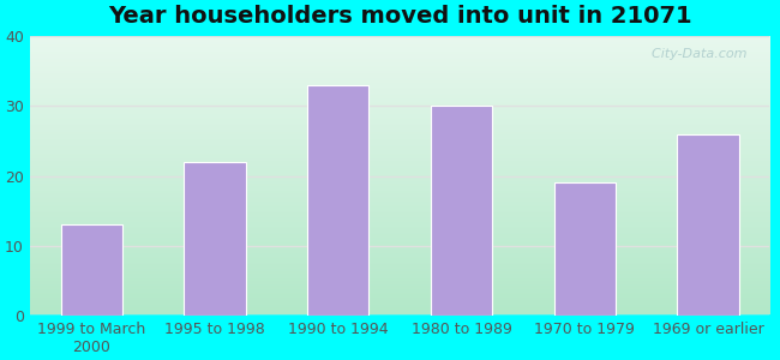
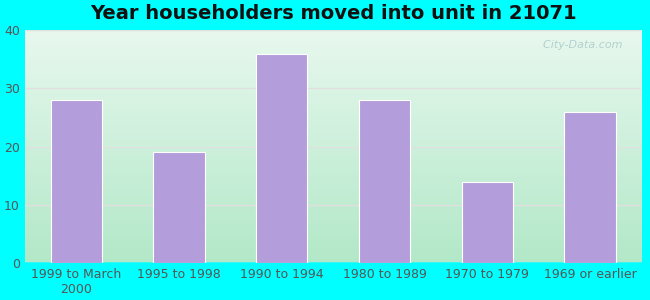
1999 to March 2000: 13 -> 28
1995 to 1998: 22 -> 19
1990 to 1994: 33 -> 36
1980 to 1989: 30 -> 28
1970 to 1979: 19 -> 14
